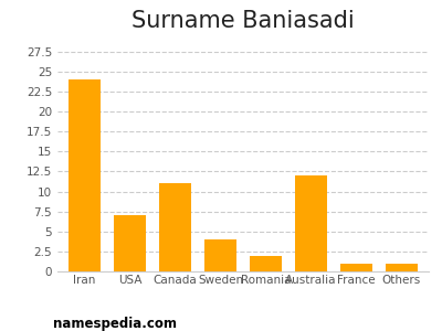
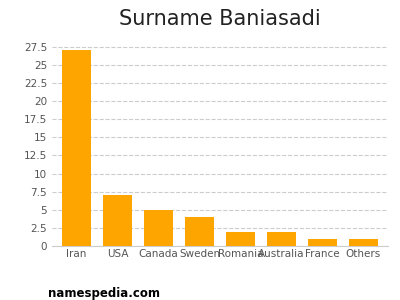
Iran: 24 -> 27
Canada: 11 -> 5
Australia: 12 -> 2
